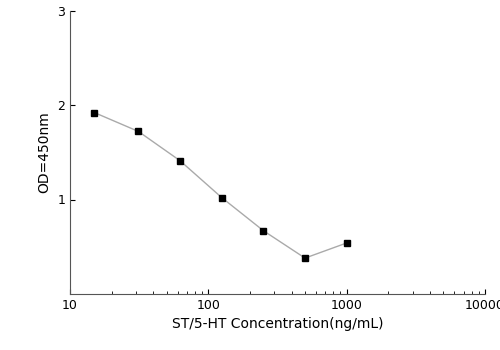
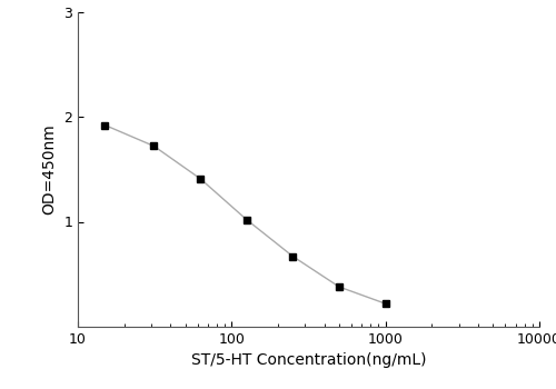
1000: 0.54 -> 0.22
